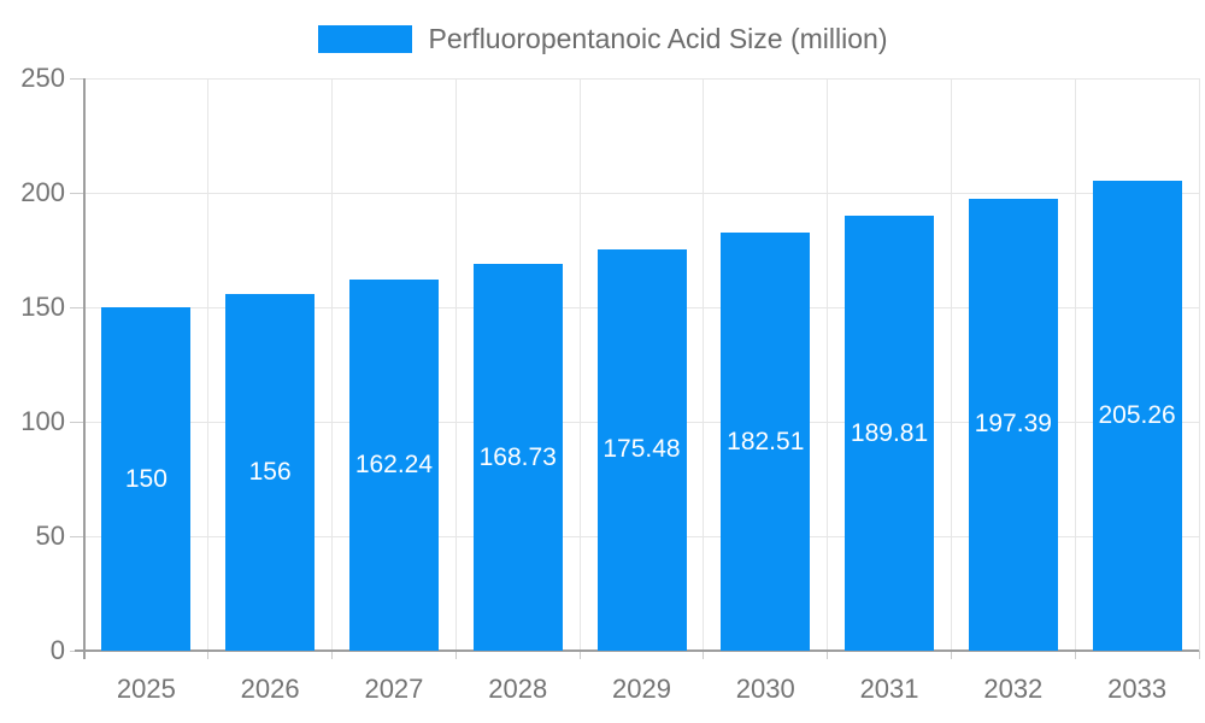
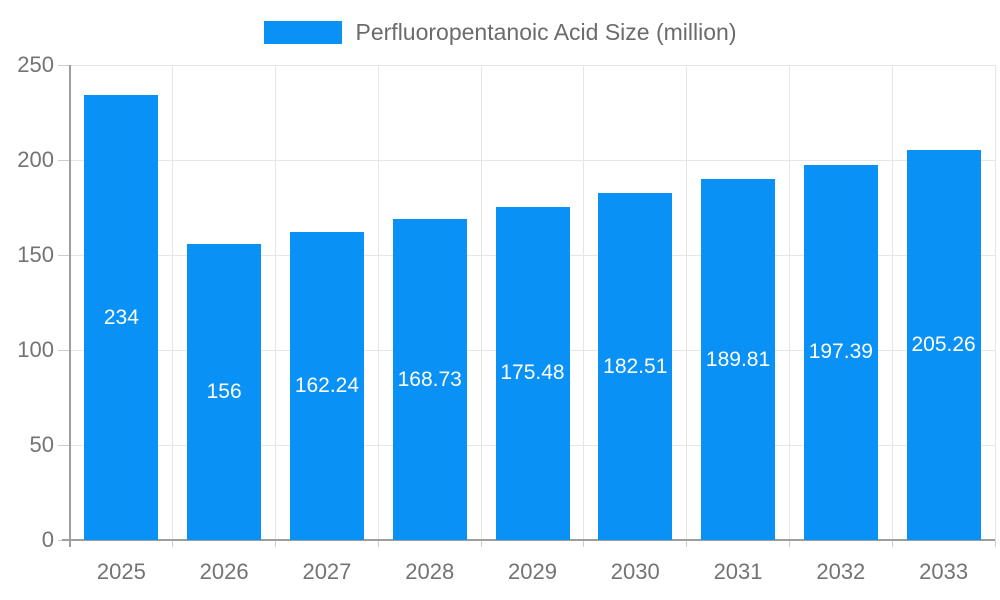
2025: 150 -> 234
